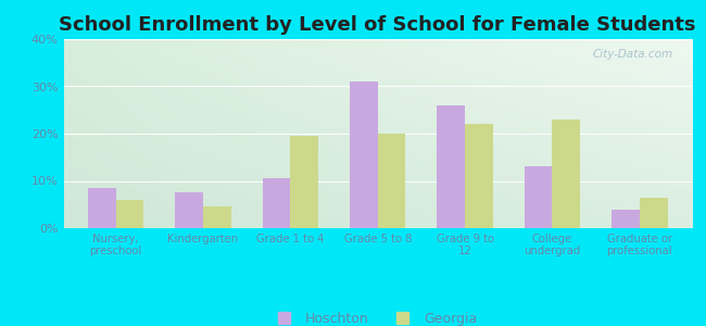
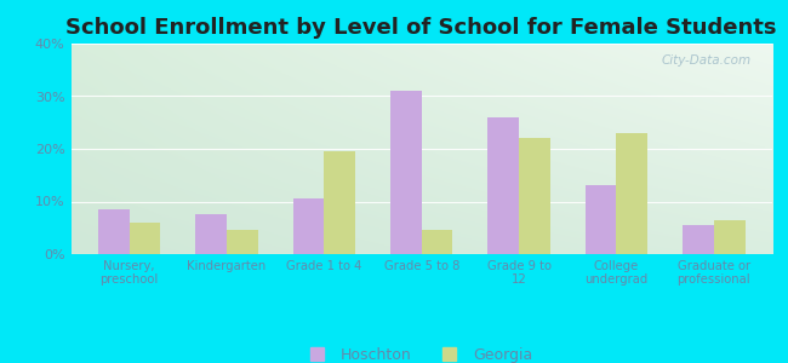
Georgia/Grade 5 to 8: 20.0% -> 4.5%
Hoschton/Graduate or professional: 4.0% -> 5.5%
